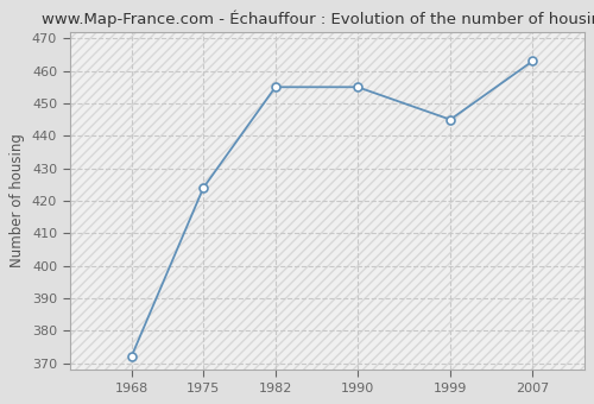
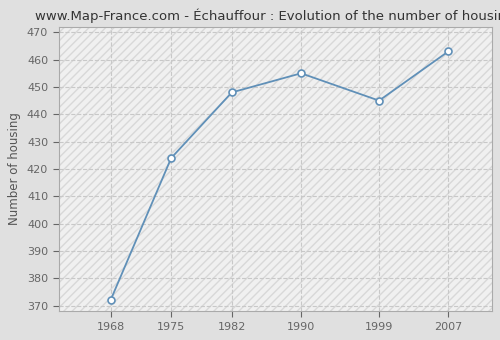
1982: 455 -> 448
